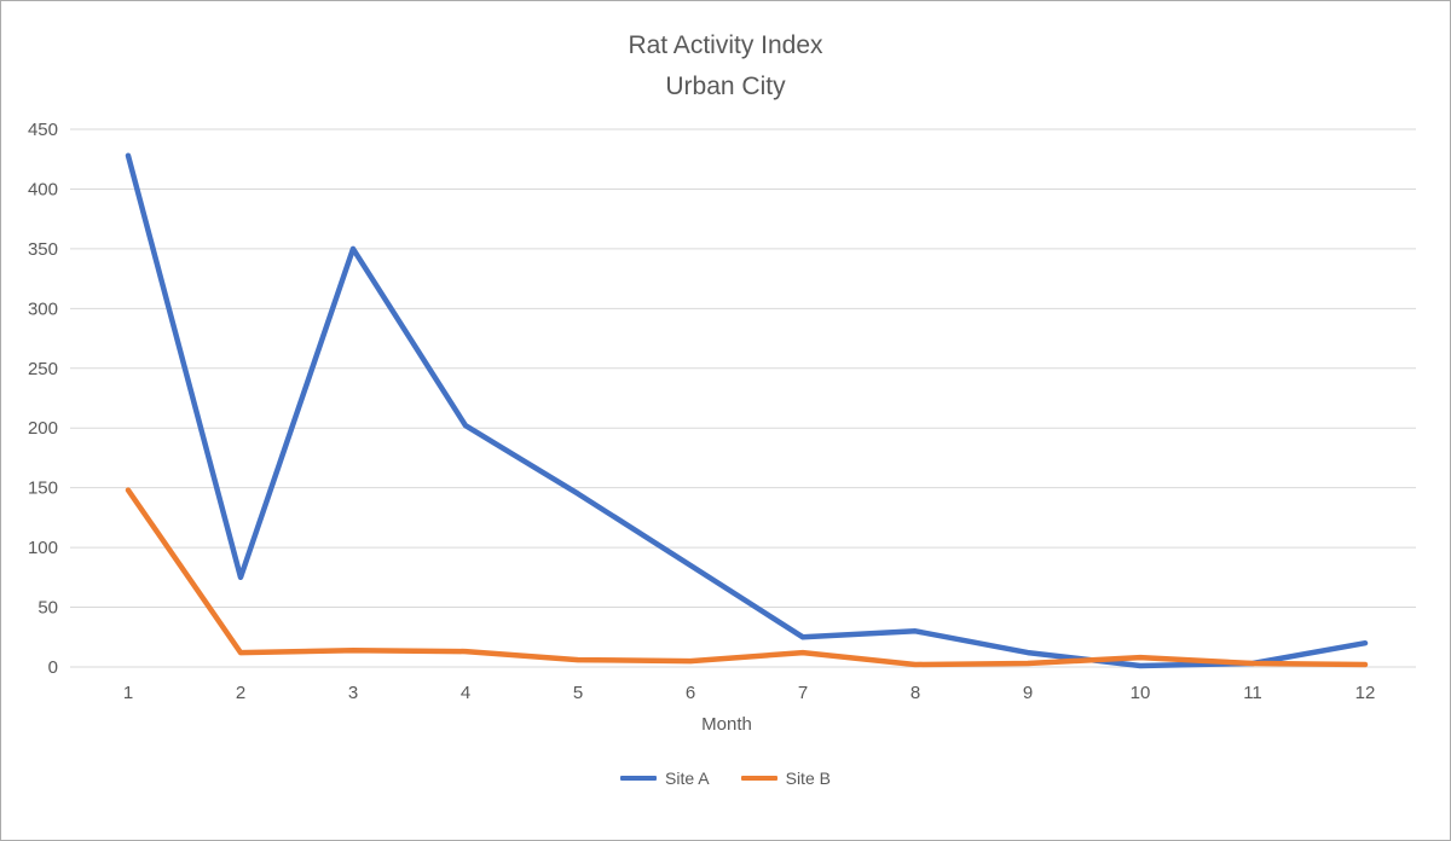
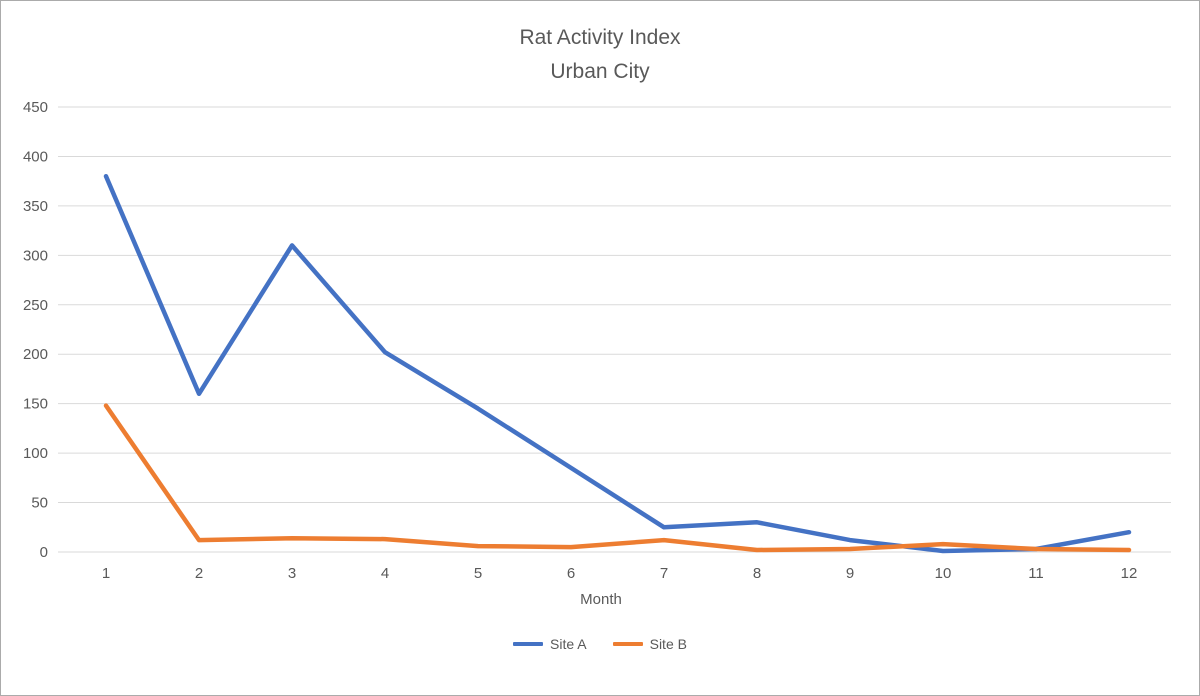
Site A/1: 430 -> 380
Site A/2: 80 -> 160
Site A/3: 350 -> 310
